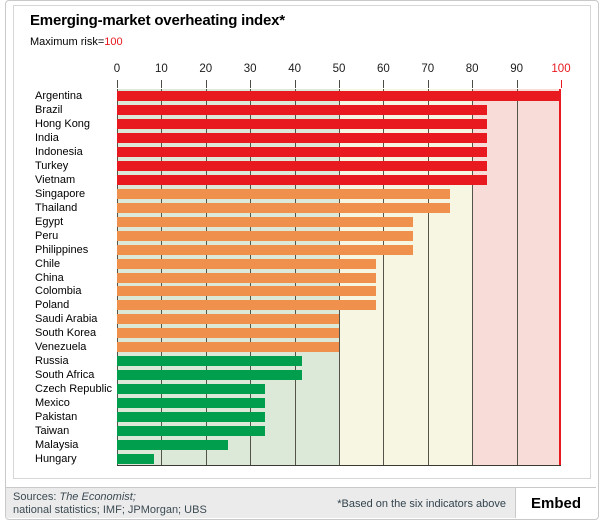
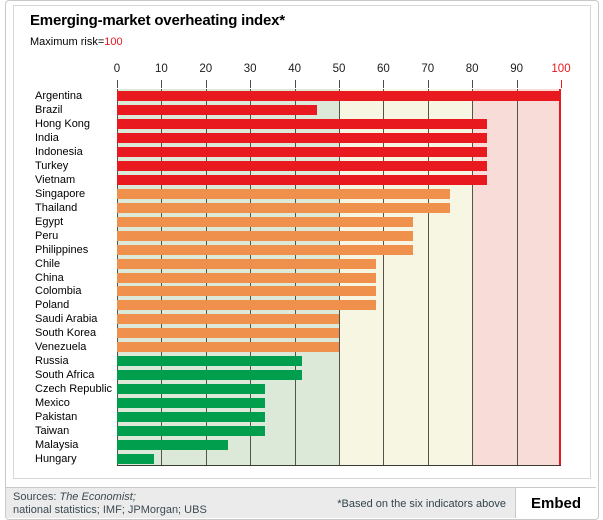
Brazil: 83 -> 45
